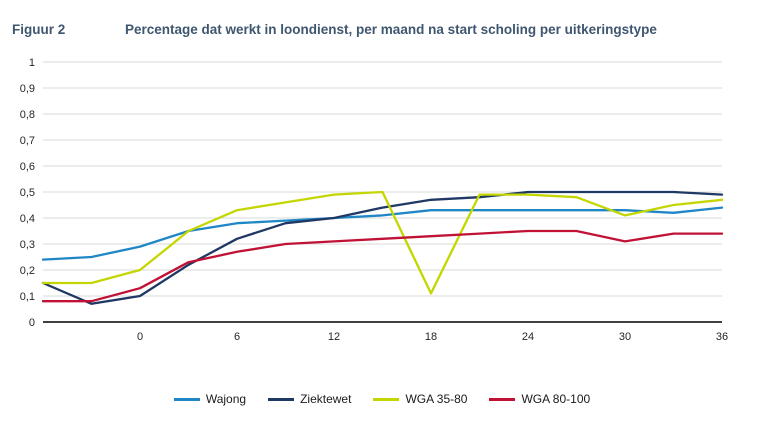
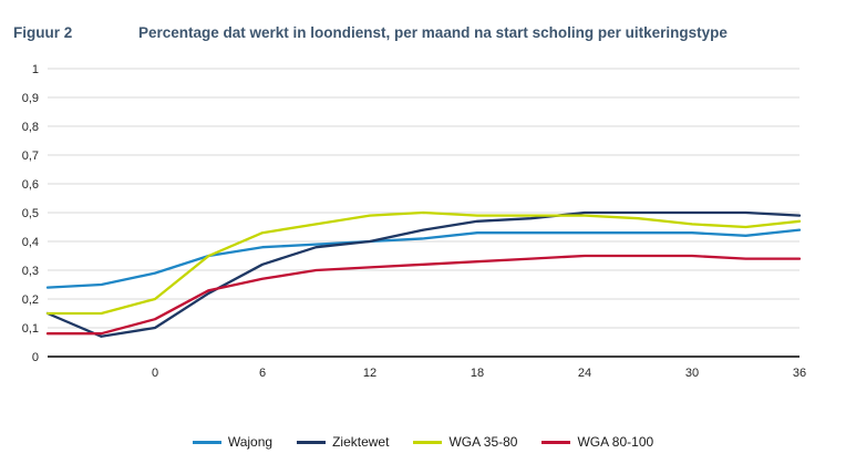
WGA 35-80/18: 0,11 -> 0,49
WGA 35-80/30: 0,41 -> 0,46
WGA 80-100/30: 0,31 -> 0,35
